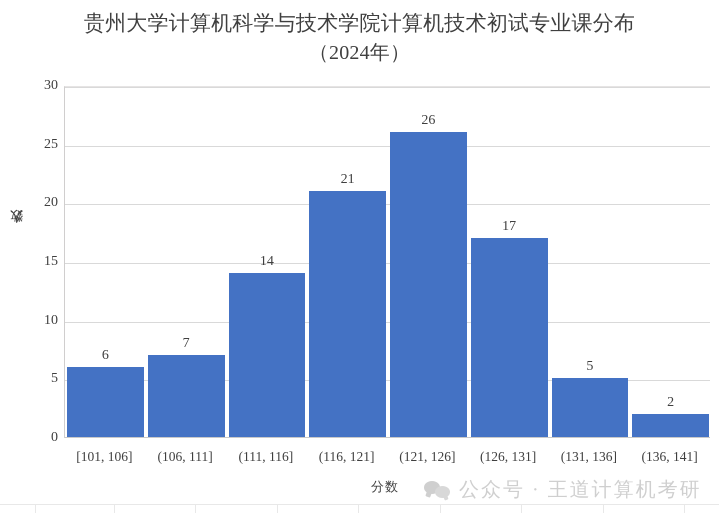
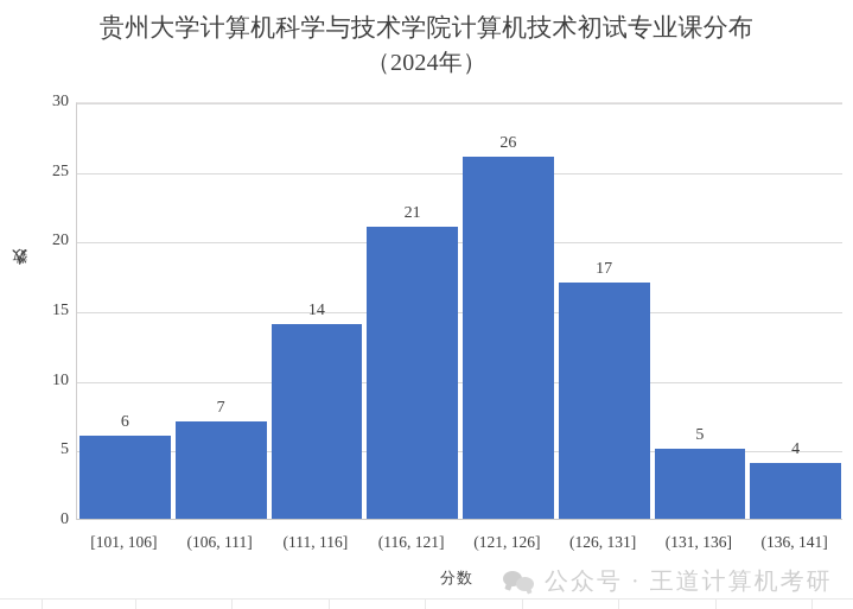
(136, 141]: 2 -> 4
